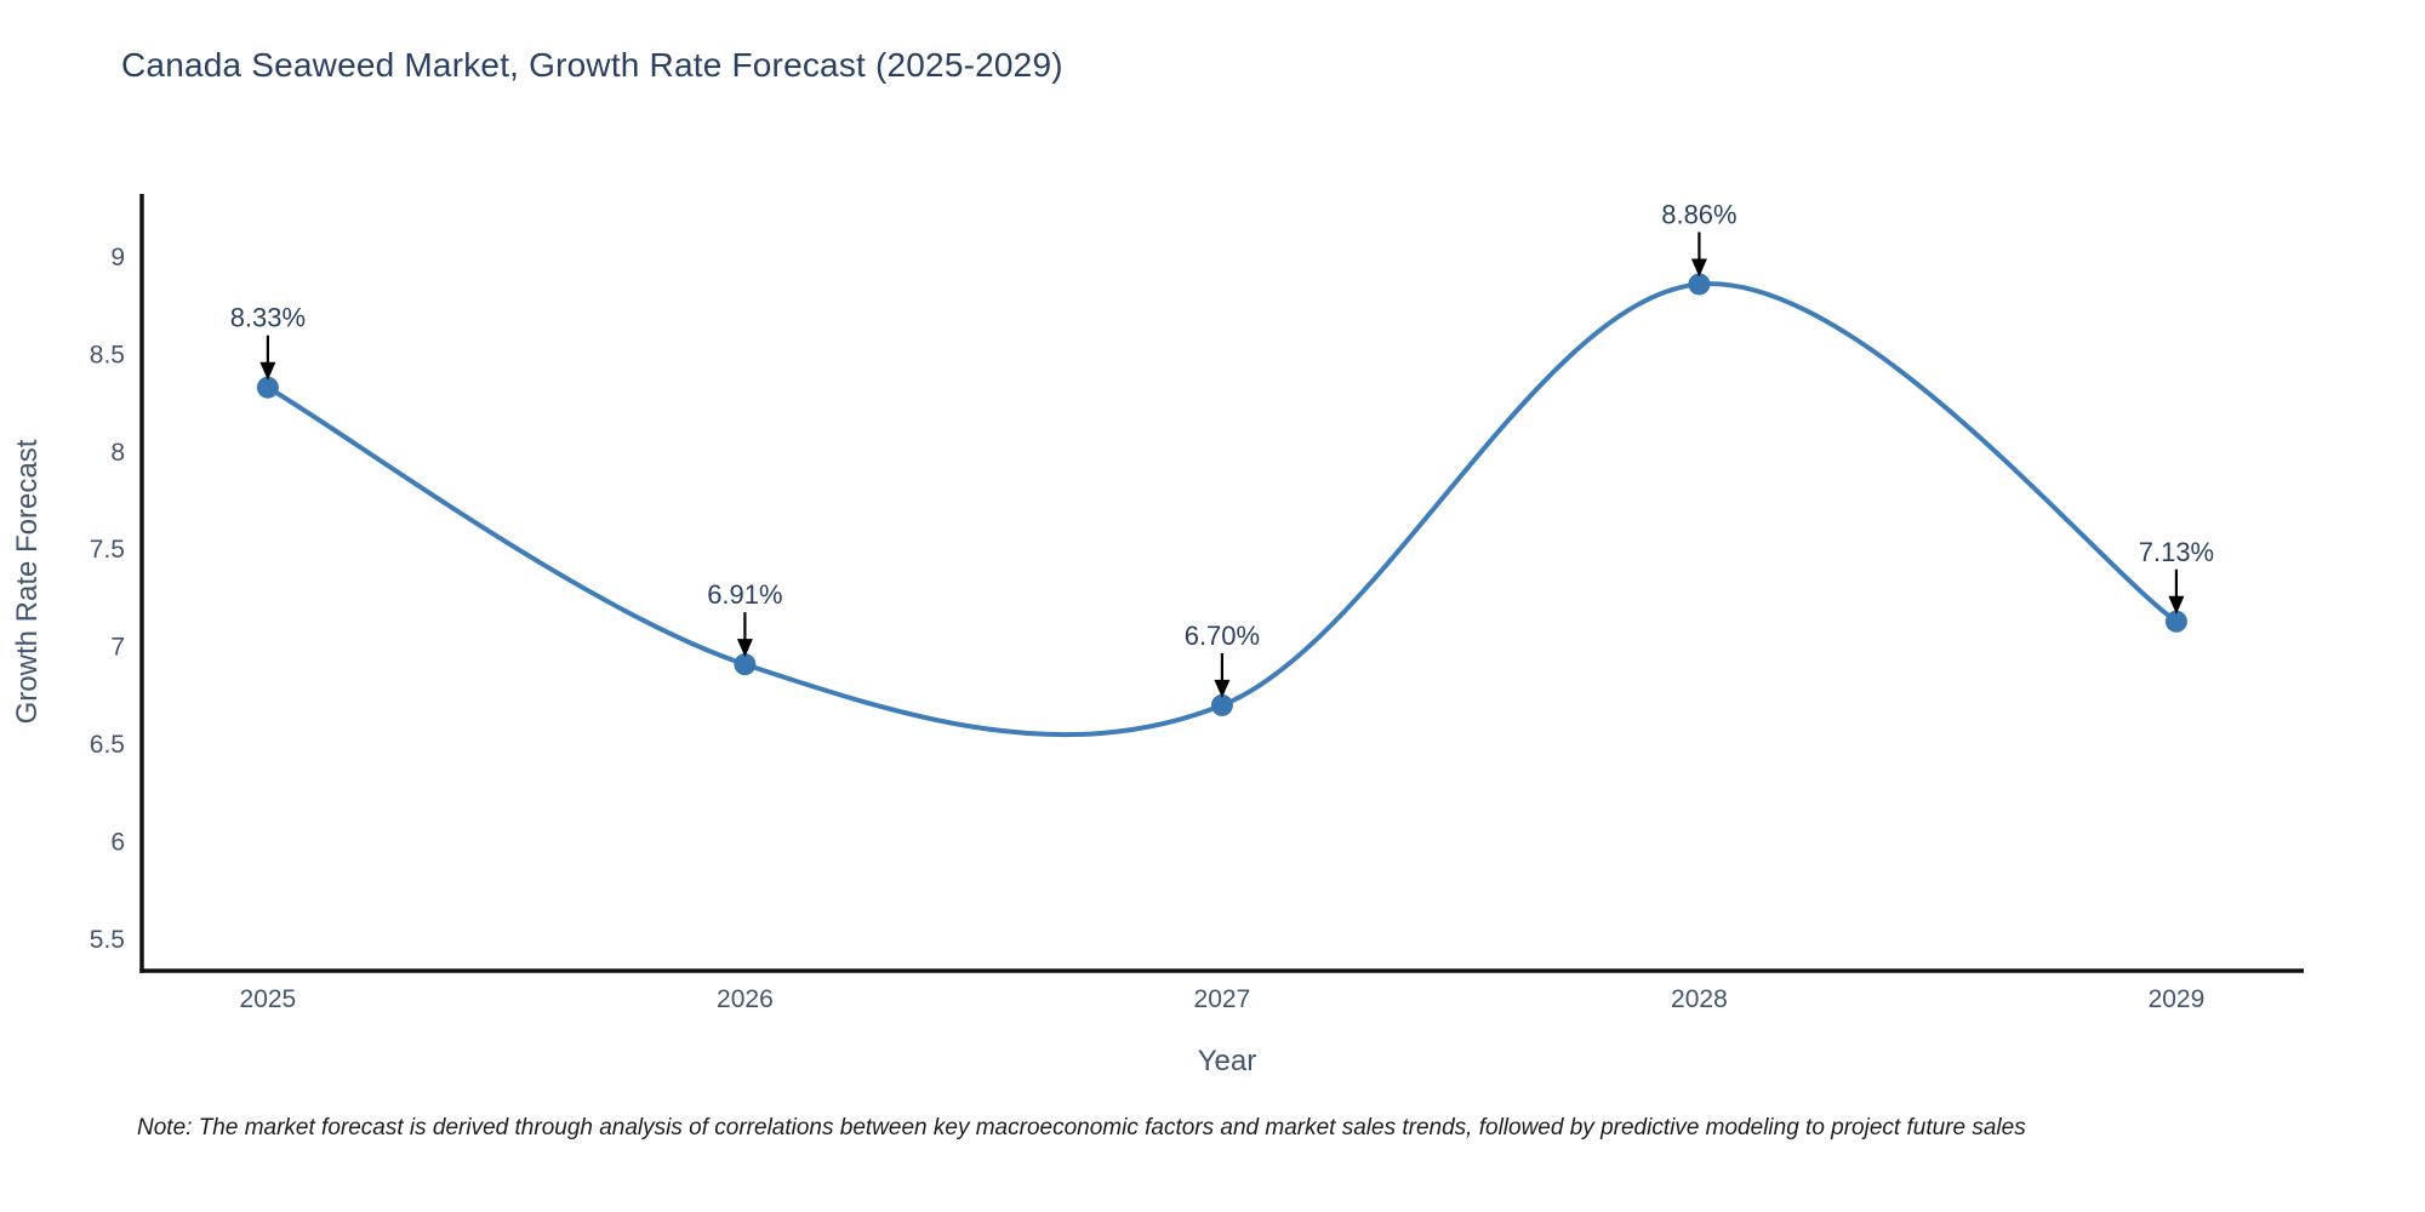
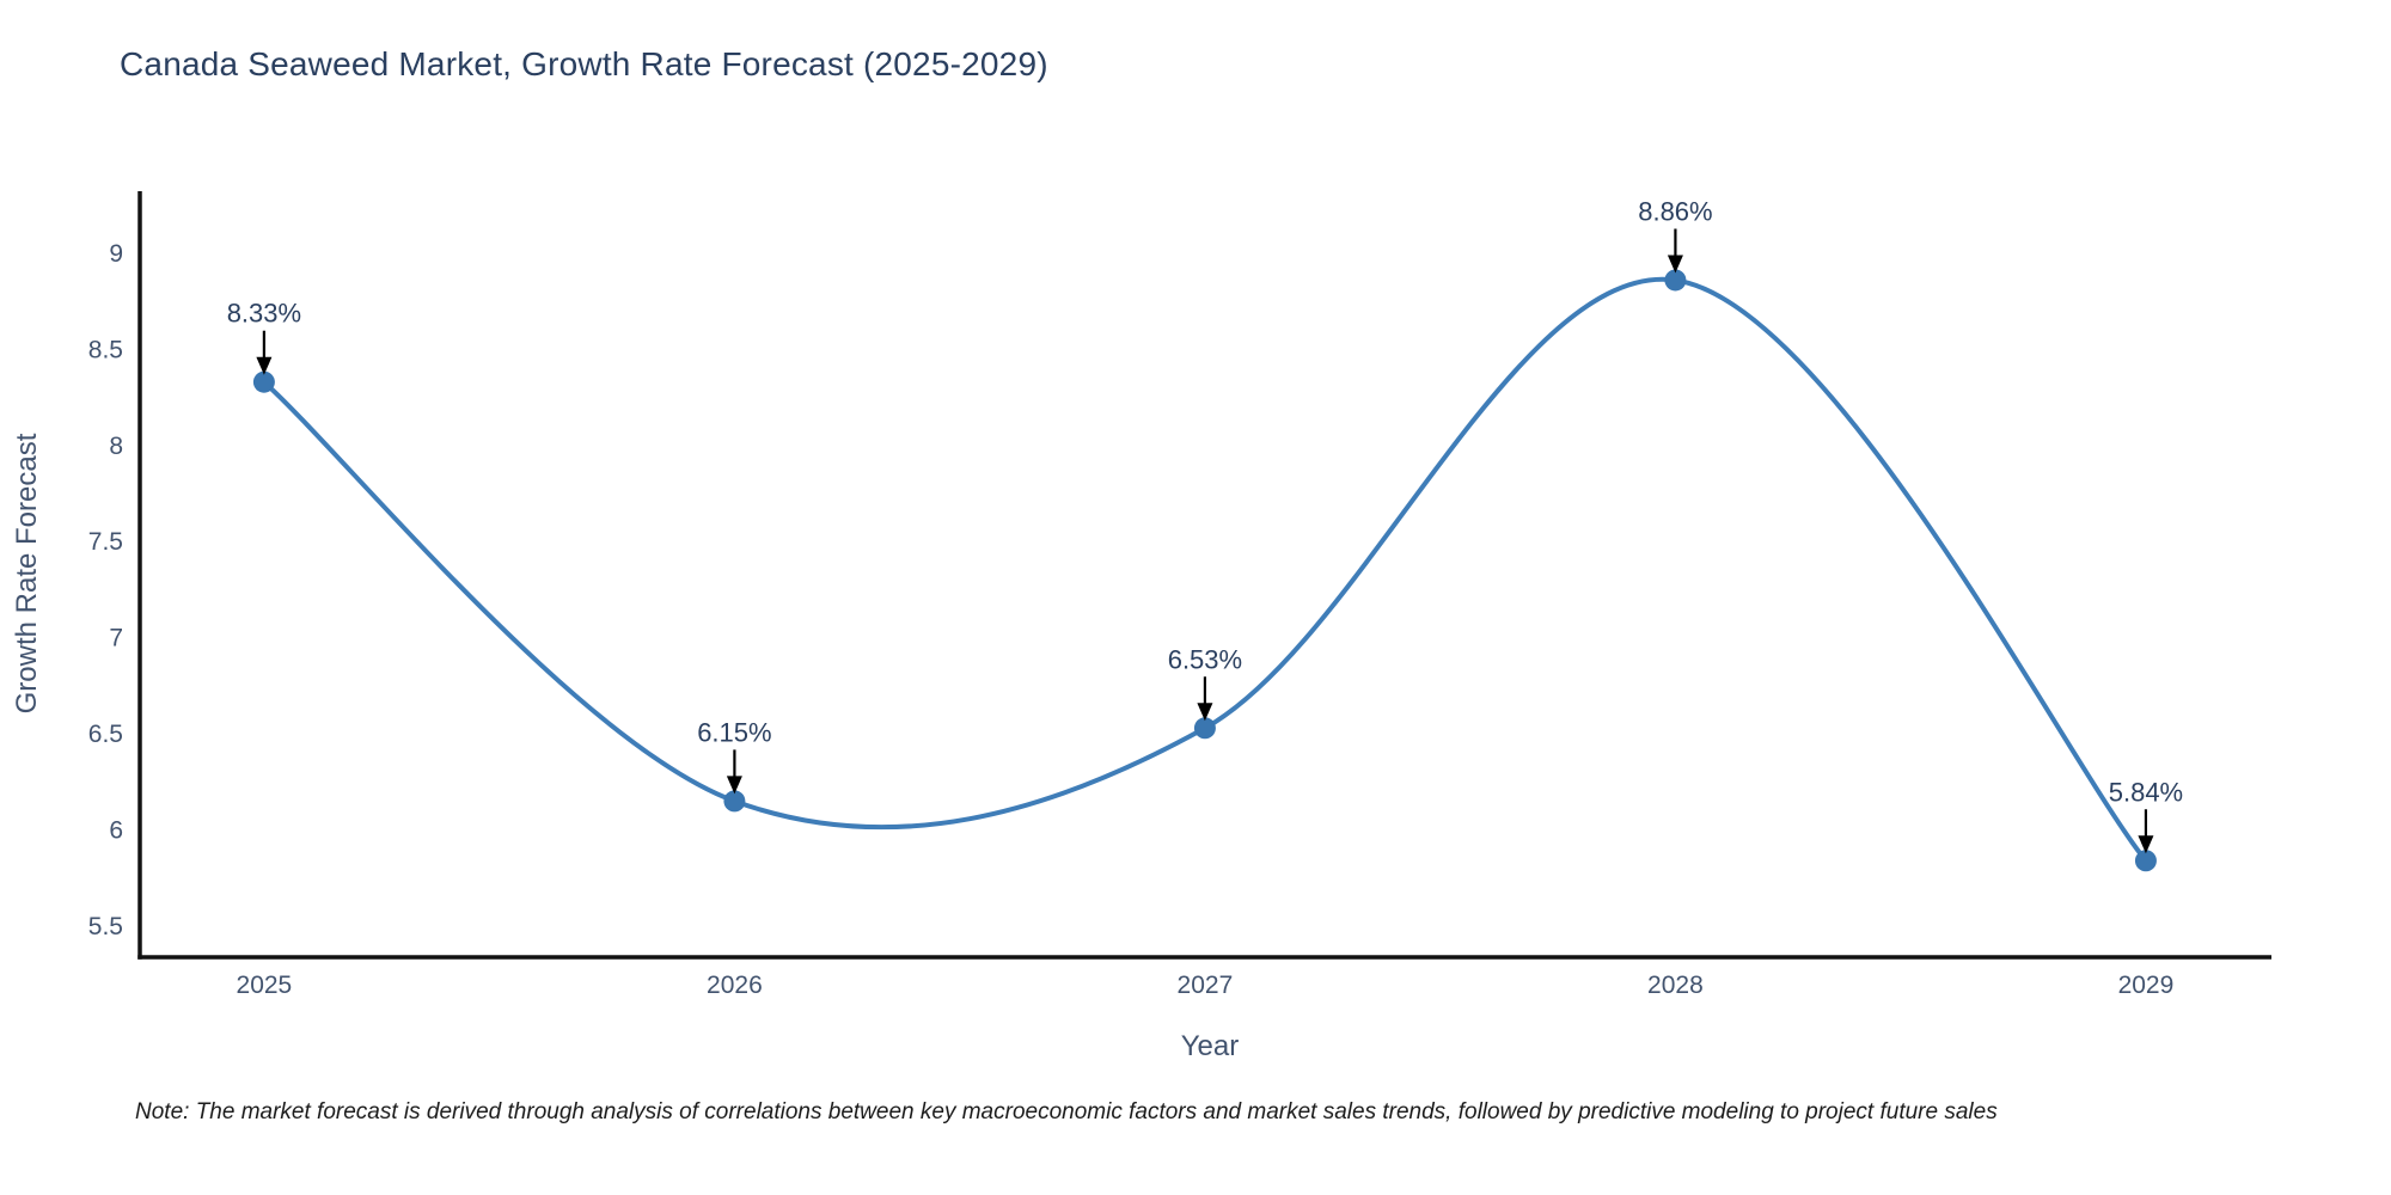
2026: 6.91% -> 6.15%
2027: 6.70% -> 6.53%
2029: 7.13% -> 5.84%
